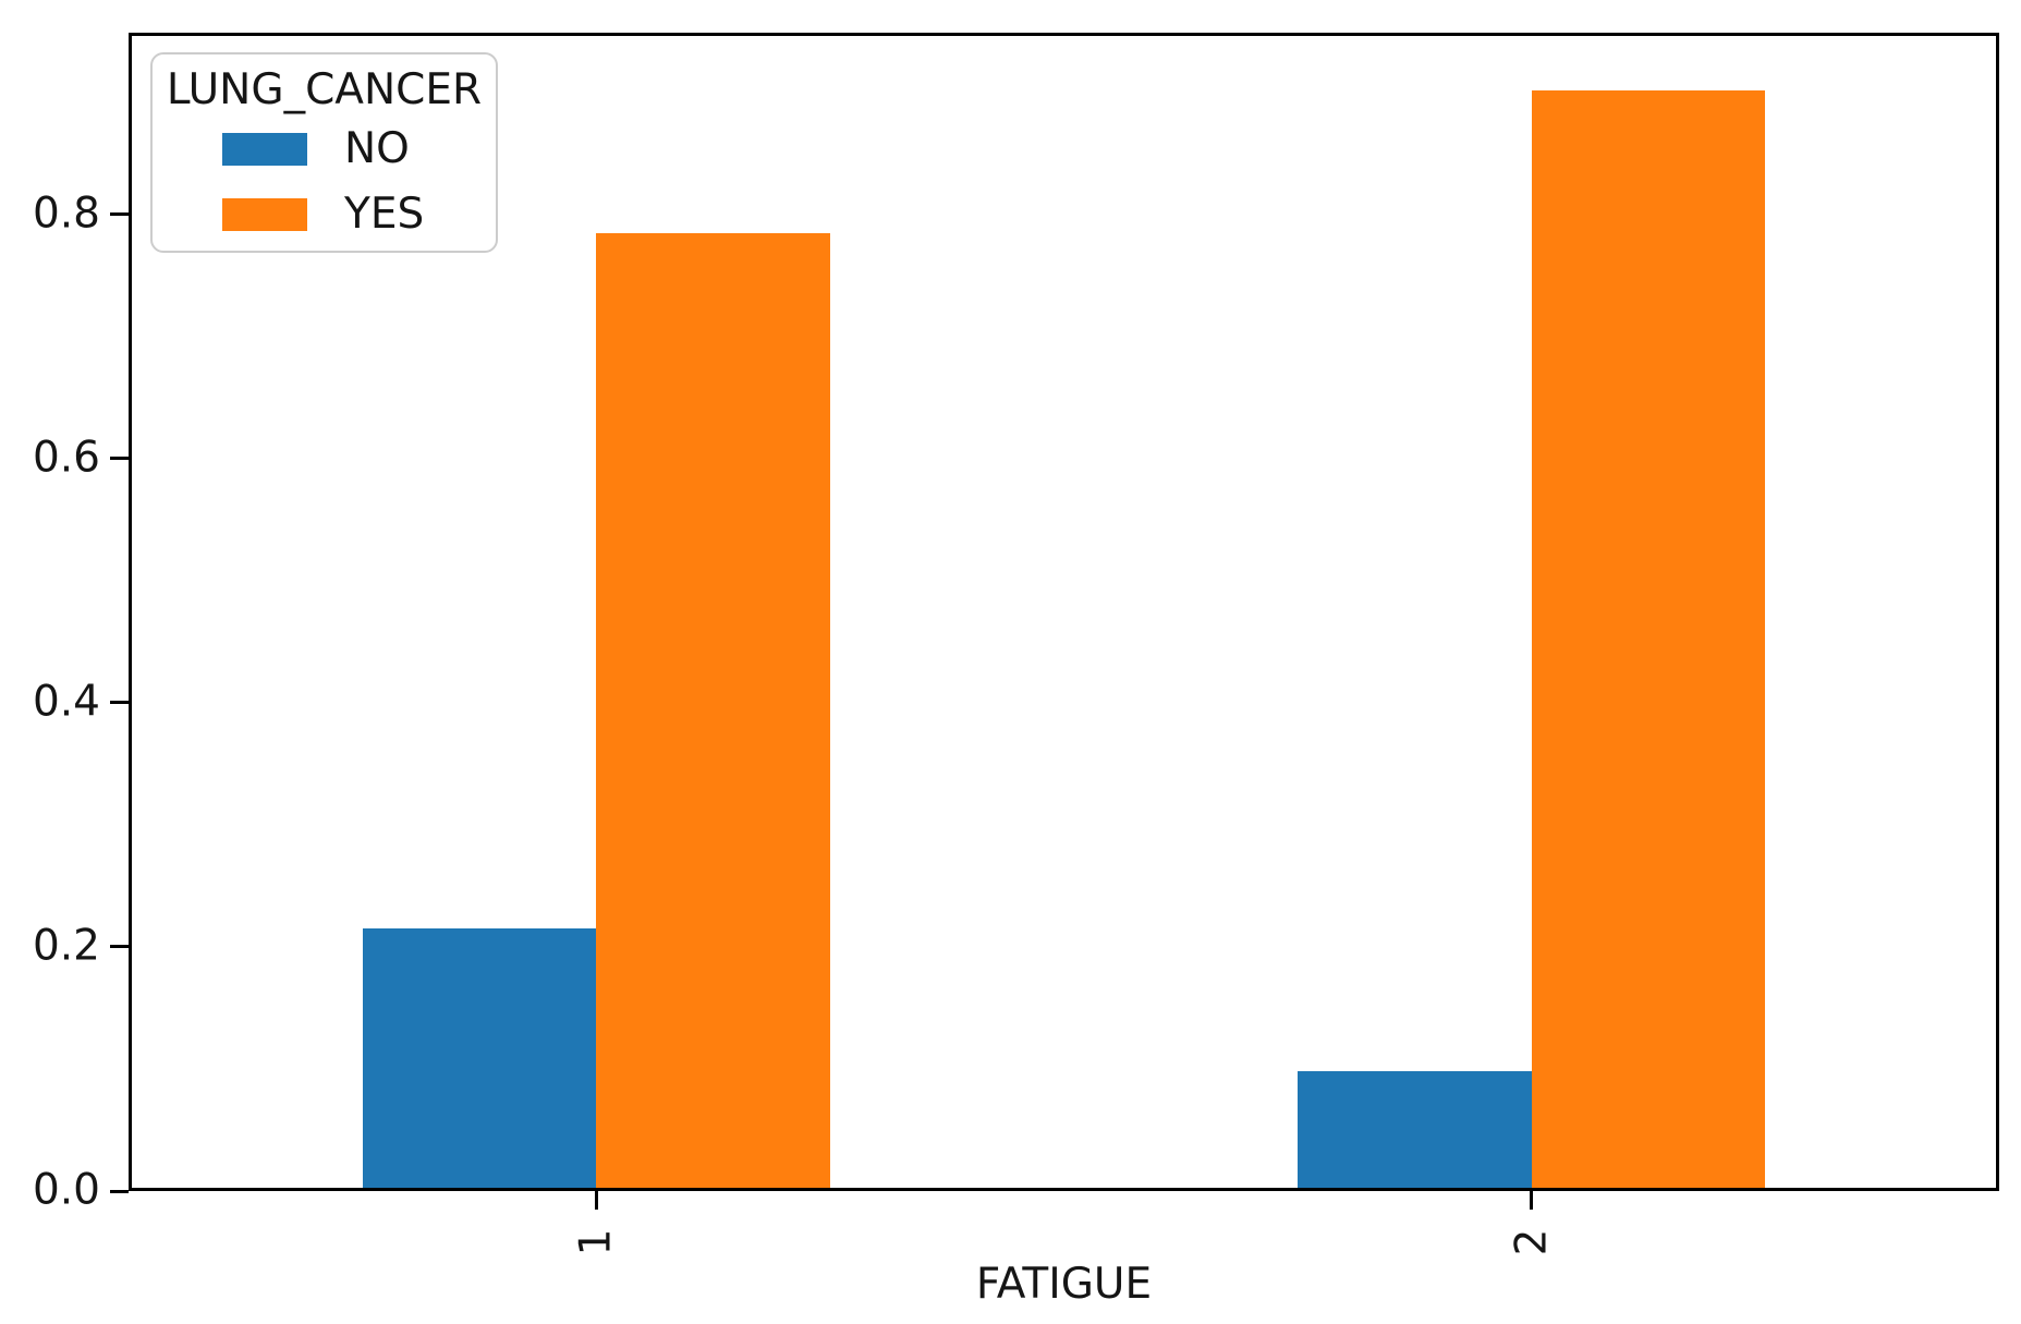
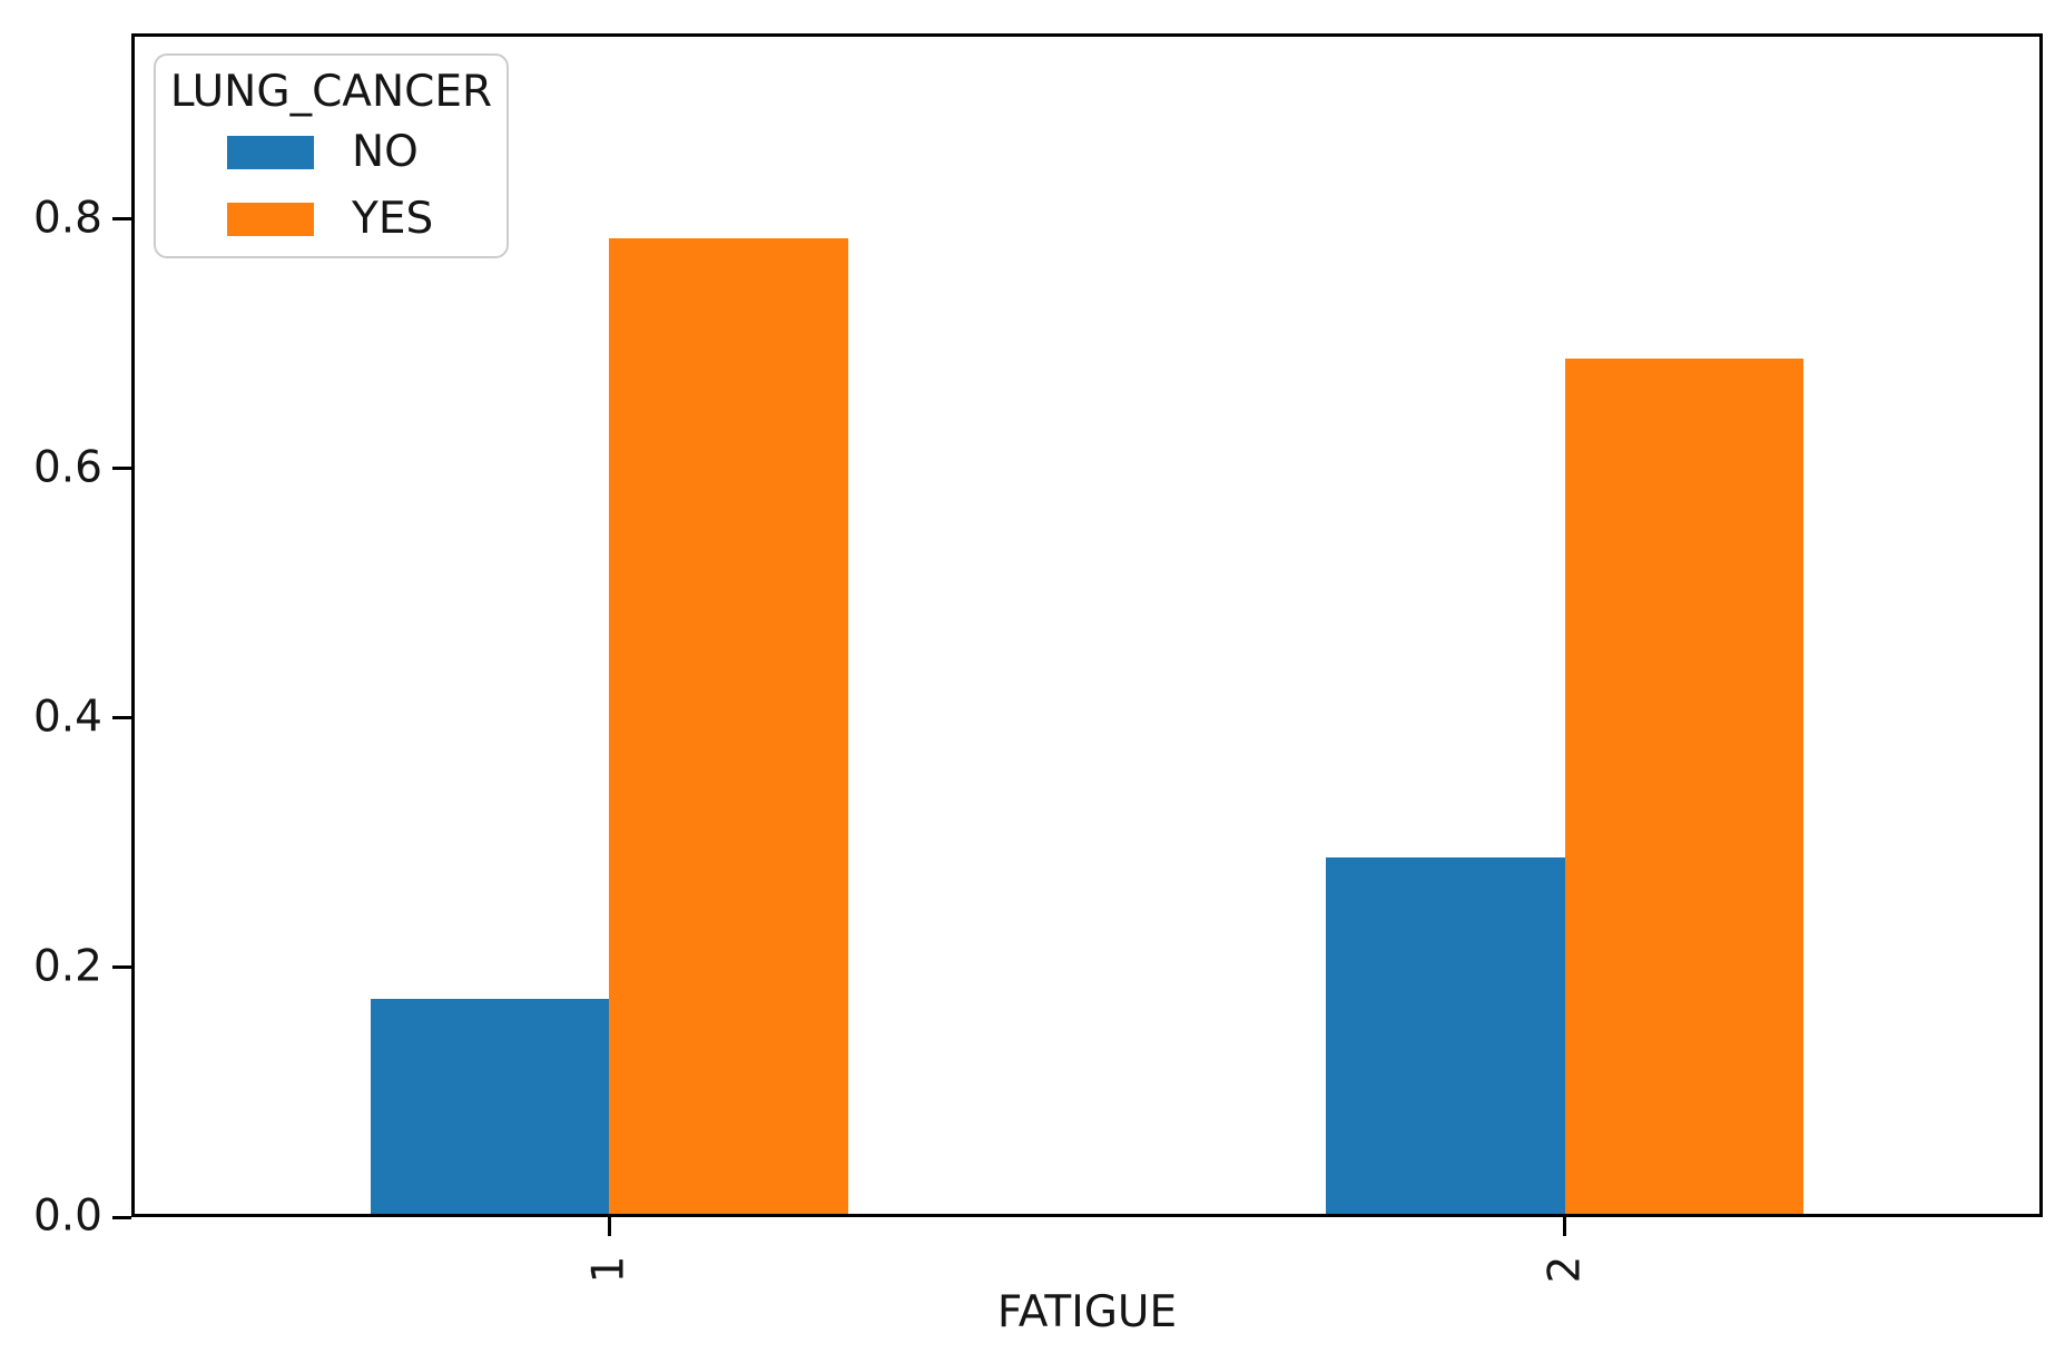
NO/1: 0.215 -> 0.175
NO/2: 0.098 -> 0.288
YES/2: 0.902 -> 0.688
